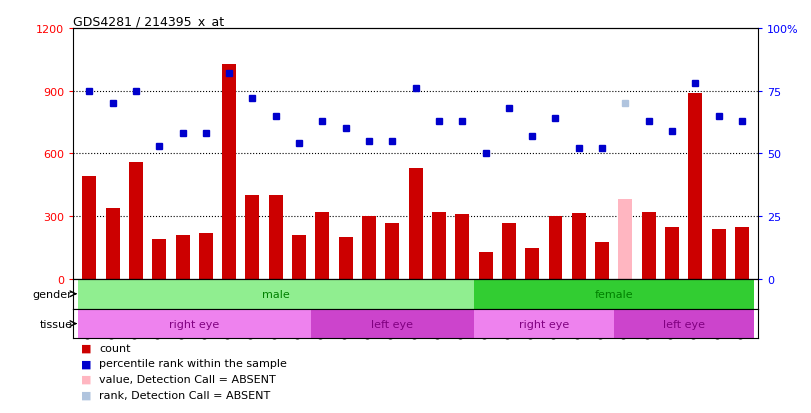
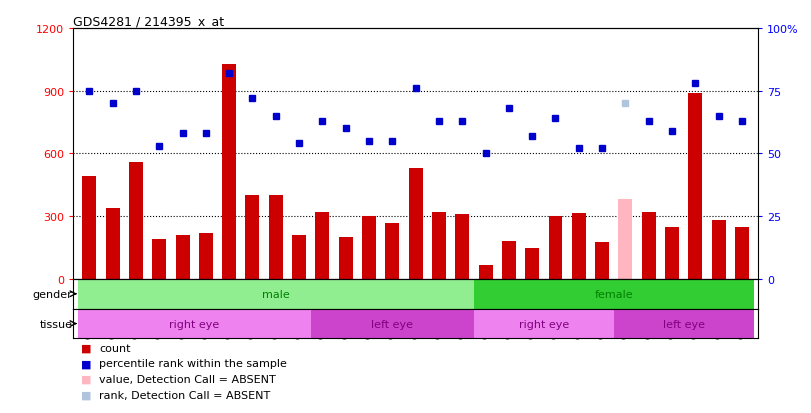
GSM685474: 130 -> 65
GSM685602: 265 -> 180
GSM687002: 240 -> 280
